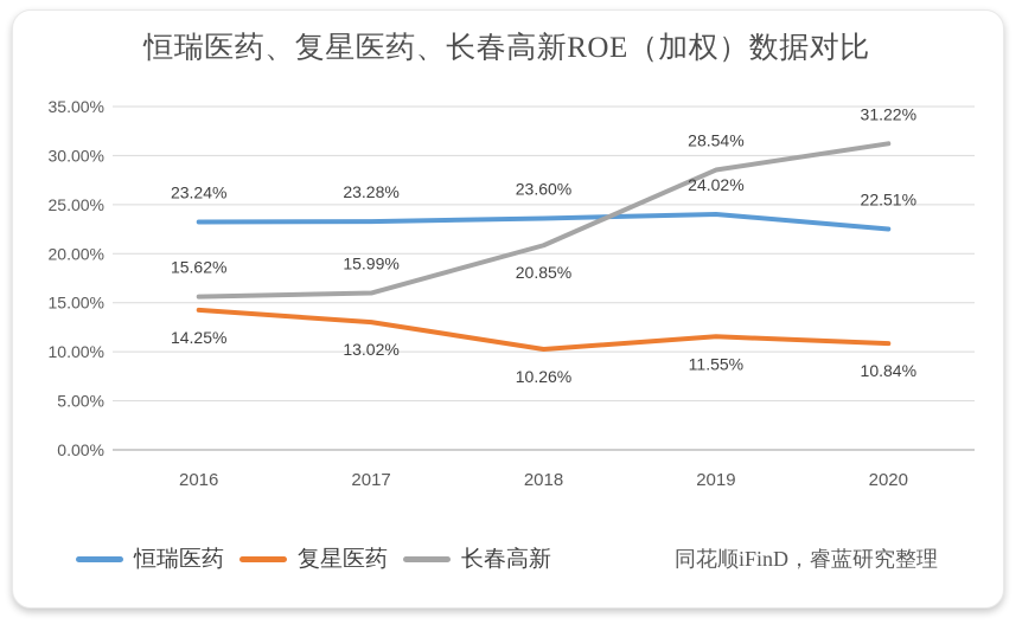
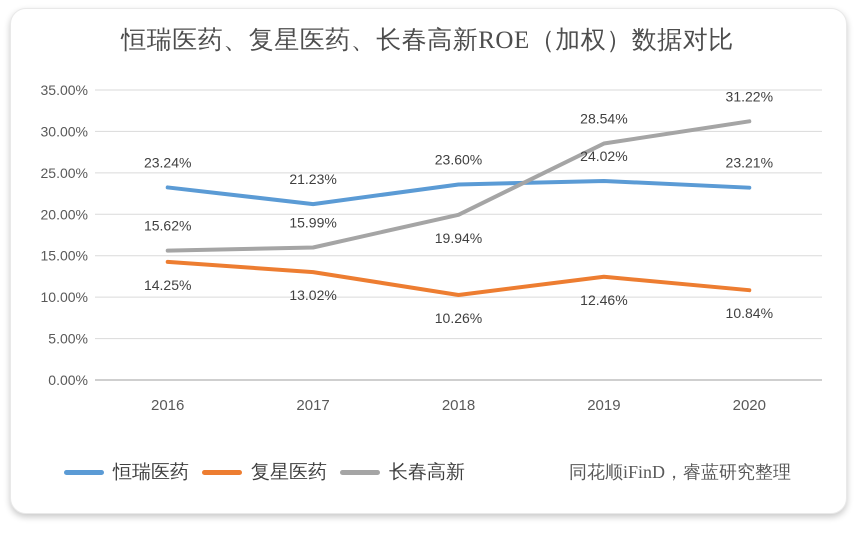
恒瑞医药/2017: 23.28% -> 21.23%
长春高新/2018: 20.85% -> 19.94%
复星医药/2019: 11.55% -> 12.46%
恒瑞医药/2020: 22.51% -> 23.21%
